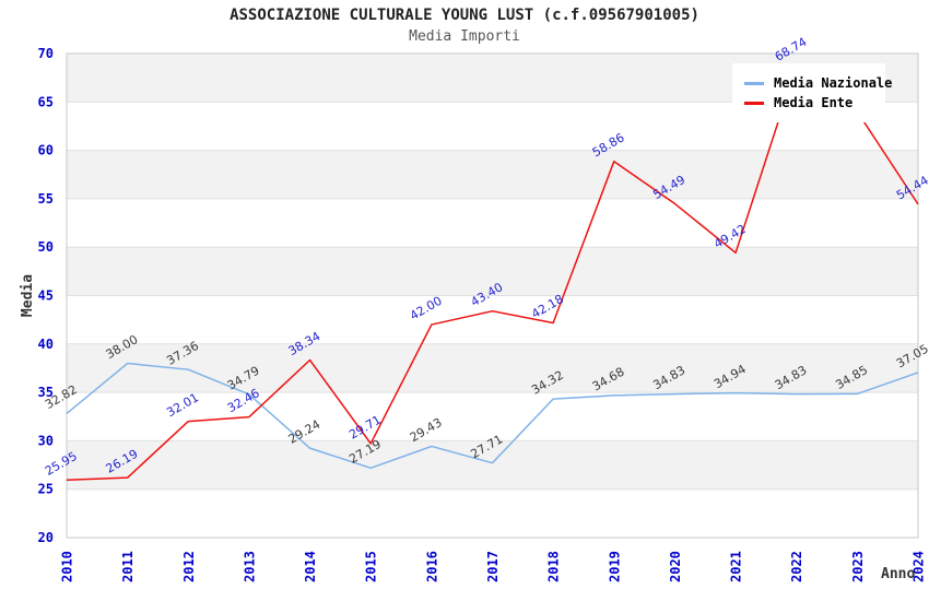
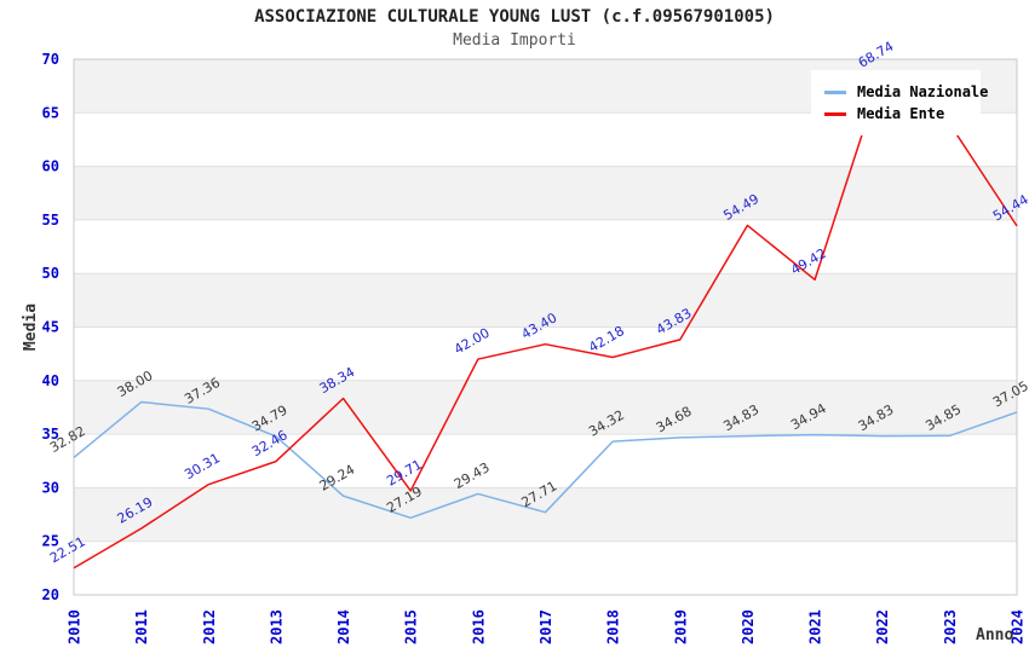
Media Ente/2010: 25.95 -> 22.51
Media Ente/2012: 32.01 -> 30.31
Media Ente/2019: 58.86 -> 43.83
